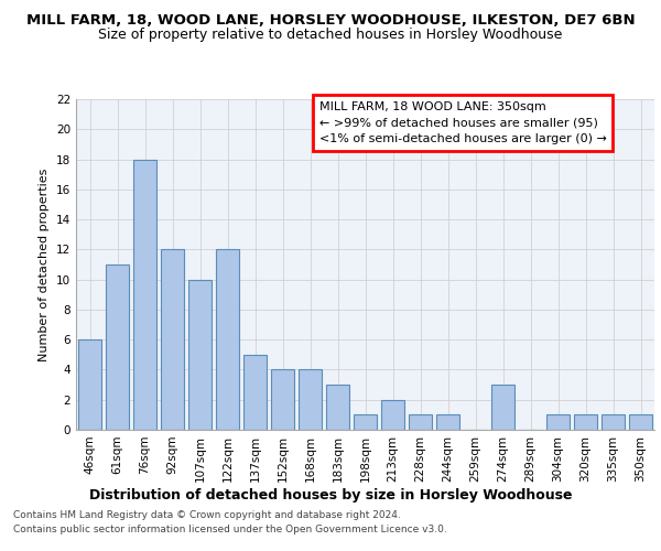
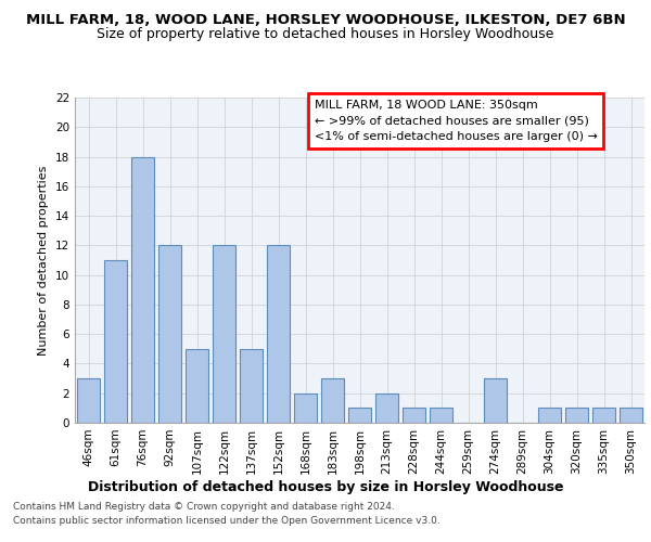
46sqm: 6 -> 3
107sqm: 10 -> 5
152sqm: 4 -> 12
168sqm: 4 -> 2
